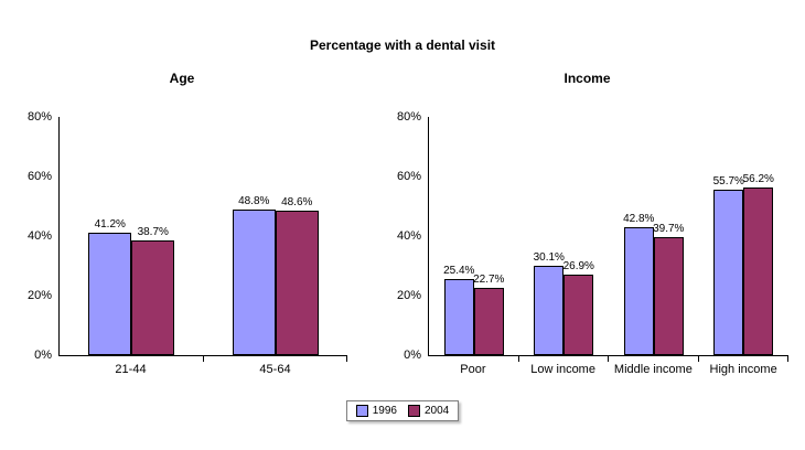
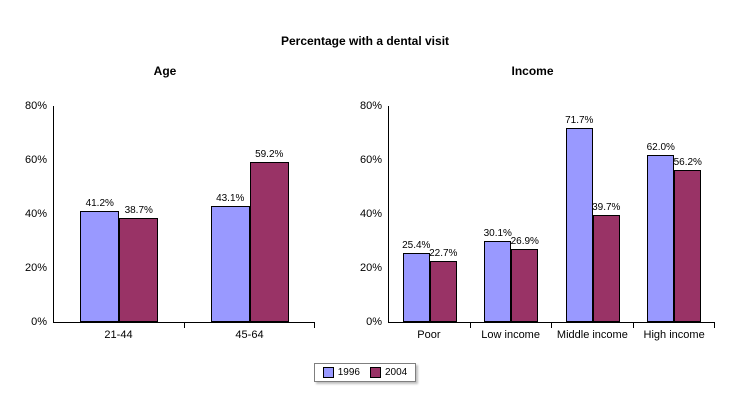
Age/1996/45-64: 48.8% -> 43.1%
Age/2004/45-64: 48.6% -> 59.2%
Income/1996/Middle income: 42.8% -> 71.7%
Income/1996/High income: 55.7% -> 62.0%
